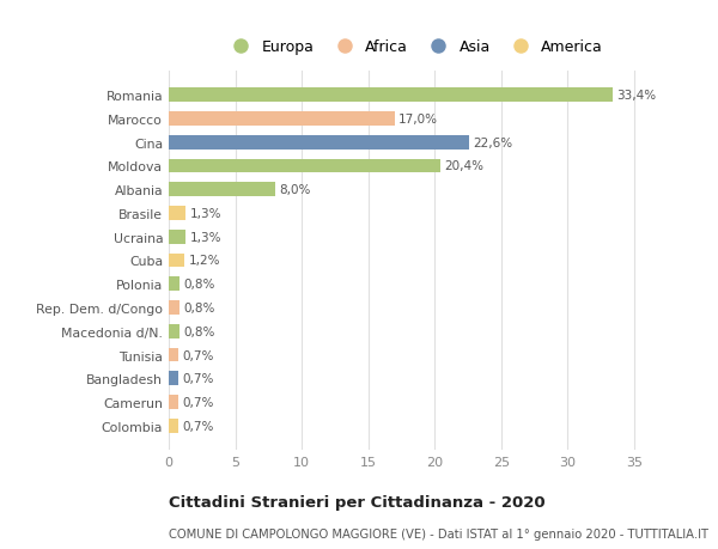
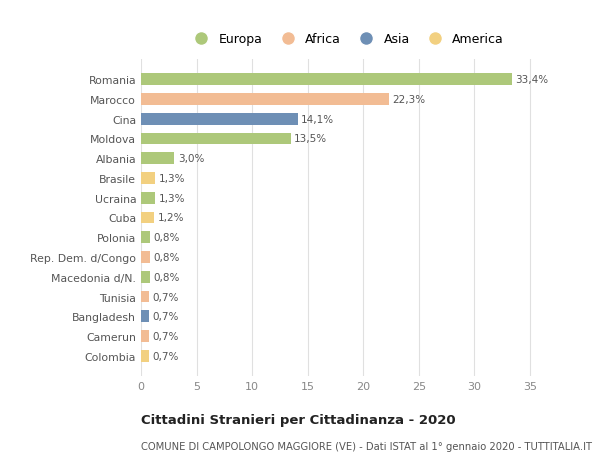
Marocco: 17,0% -> 22,3%
Cina: 22,6% -> 14,1%
Moldova: 20,4% -> 13,5%
Albania: 8,0% -> 3,0%
